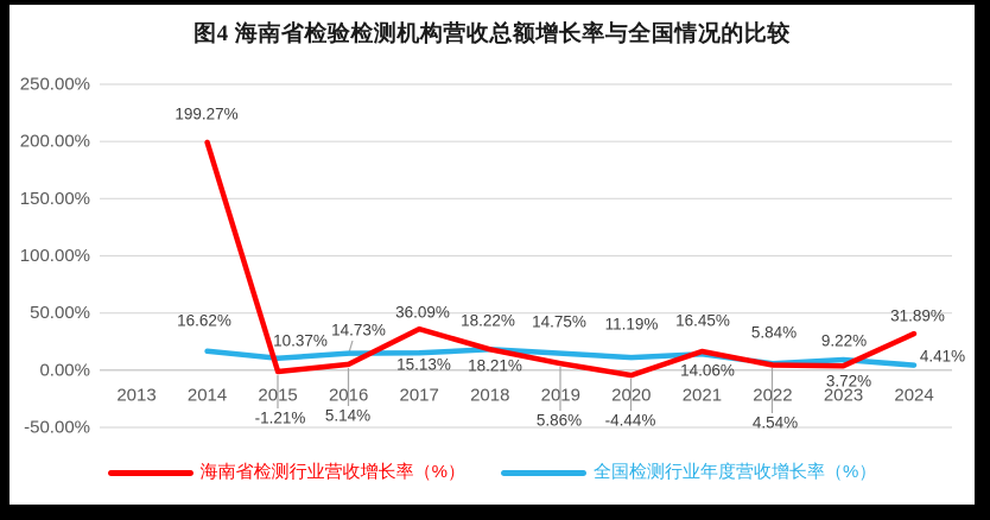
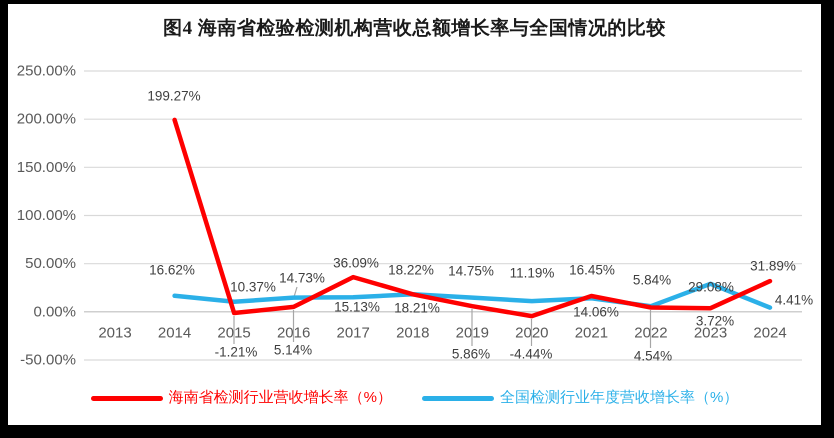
全国检测行业年度营收增长率（%）/2023: 9.22% -> 29.08%
